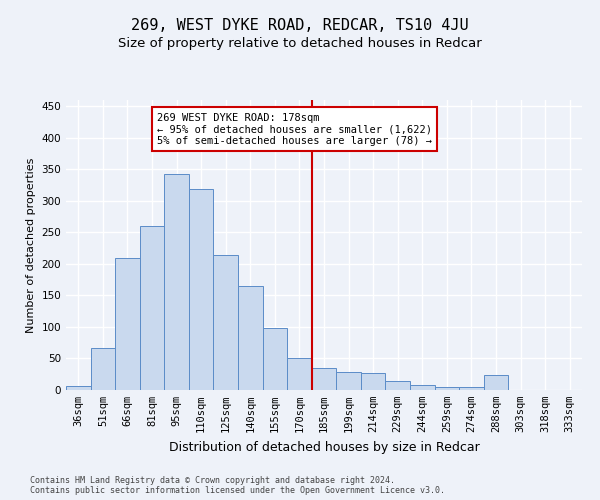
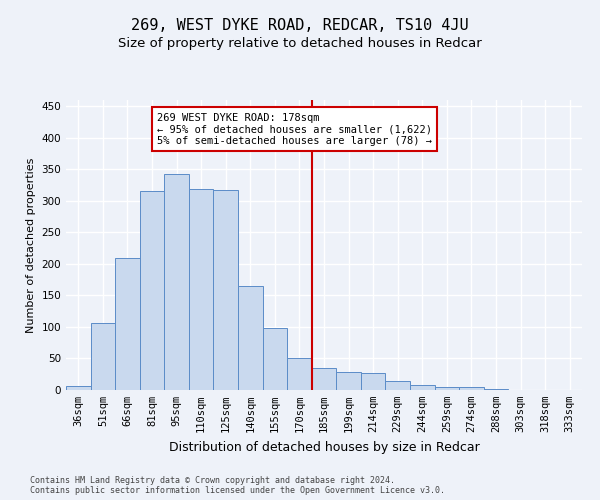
51sqm: 66 -> 107
81sqm: 260 -> 316
125sqm: 214 -> 318
288sqm: 24 -> 1
